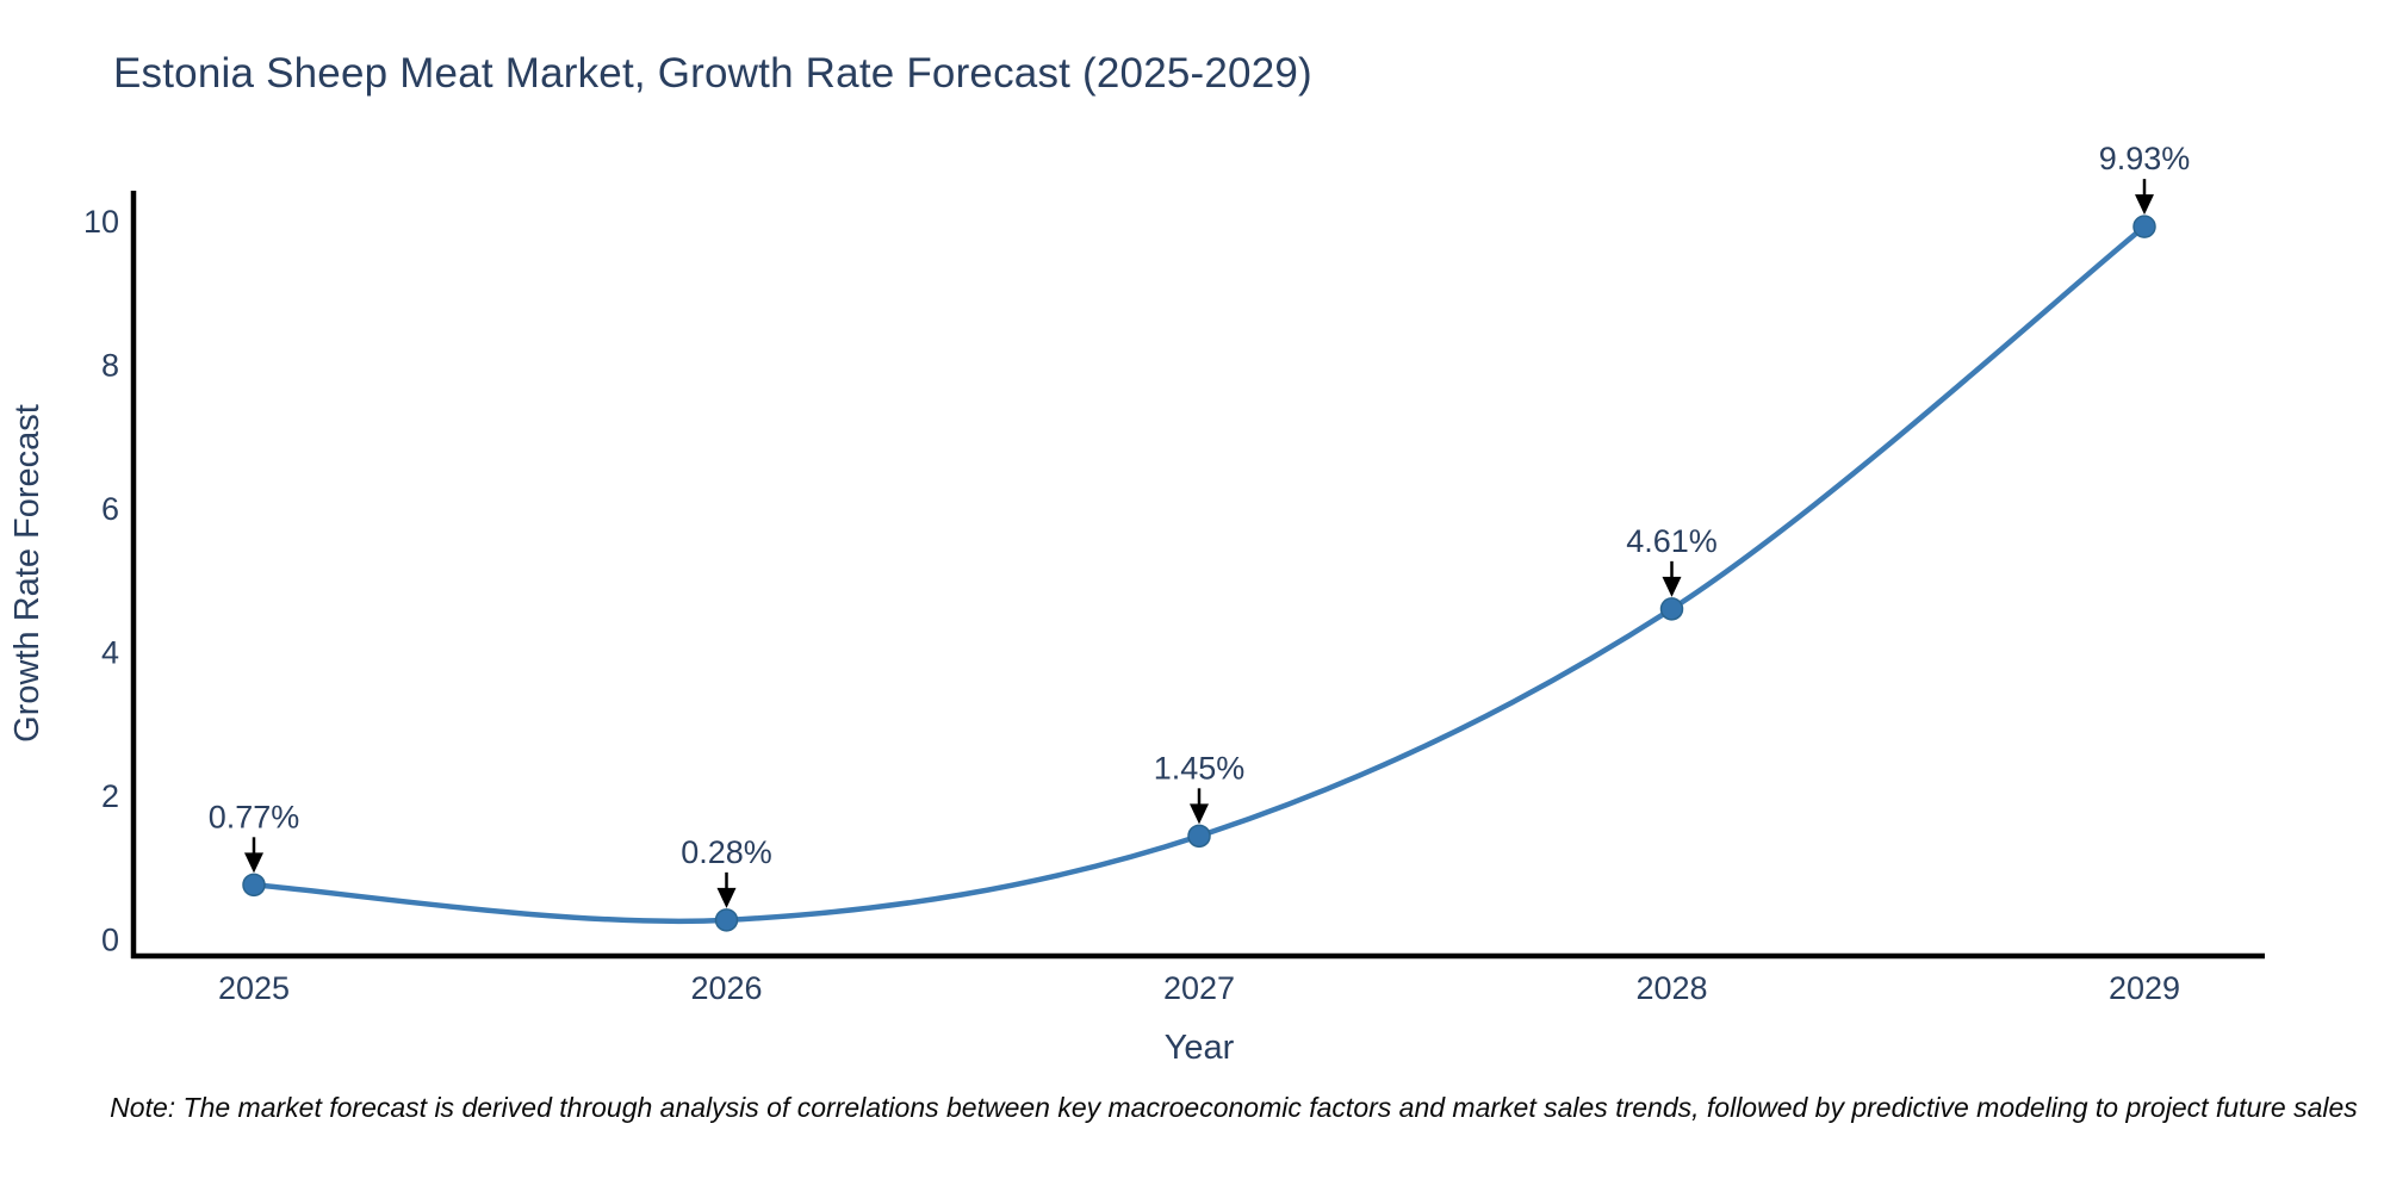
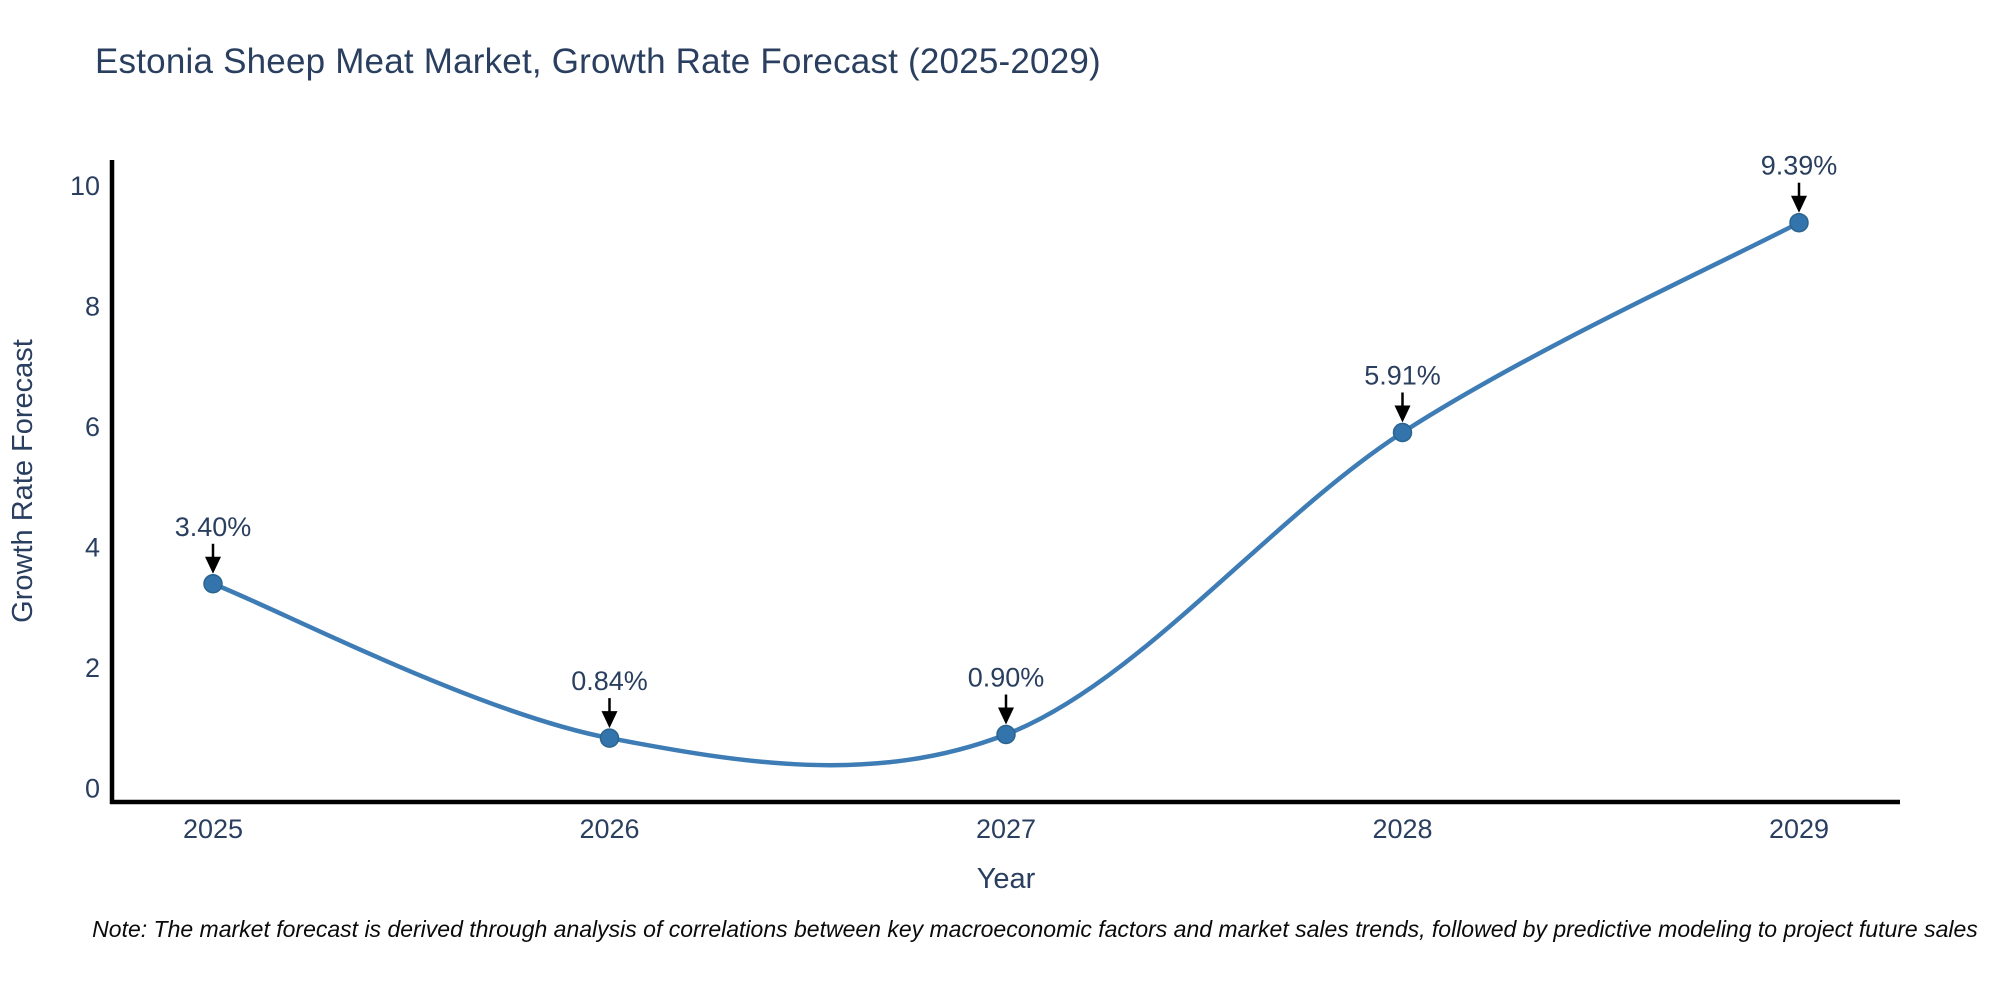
2025: 0.77% -> 3.40%
2026: 0.28% -> 0.84%
2027: 1.45% -> 0.90%
2028: 4.61% -> 5.91%
2029: 9.93% -> 9.39%
